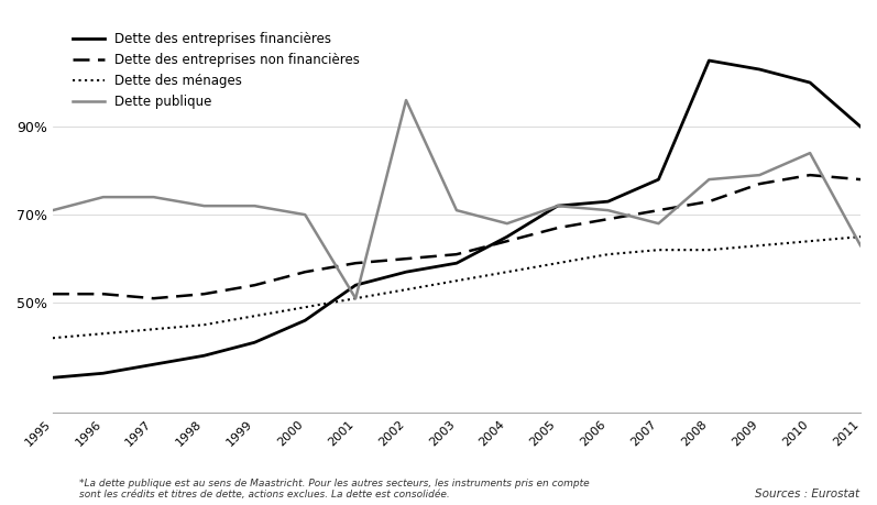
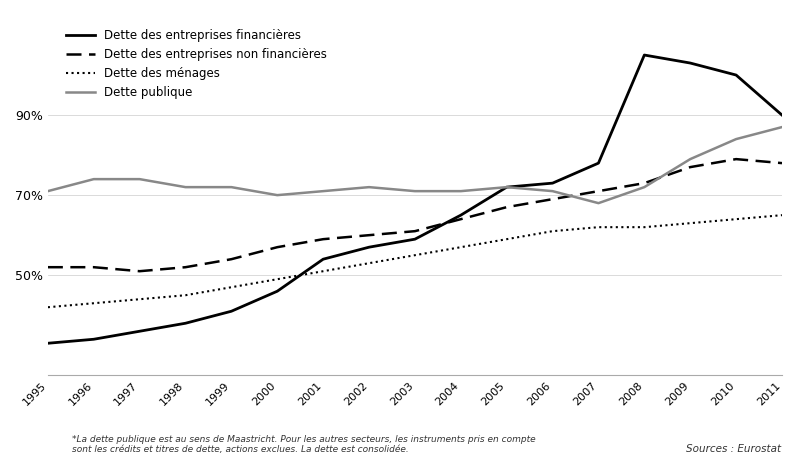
Dette publique/2001: 51% -> 71%
Dette publique/2002: 96% -> 72%
Dette publique/2004: 68% -> 71%
Dette publique/2008: 78% -> 72%
Dette publique/2011: 63% -> 87%
